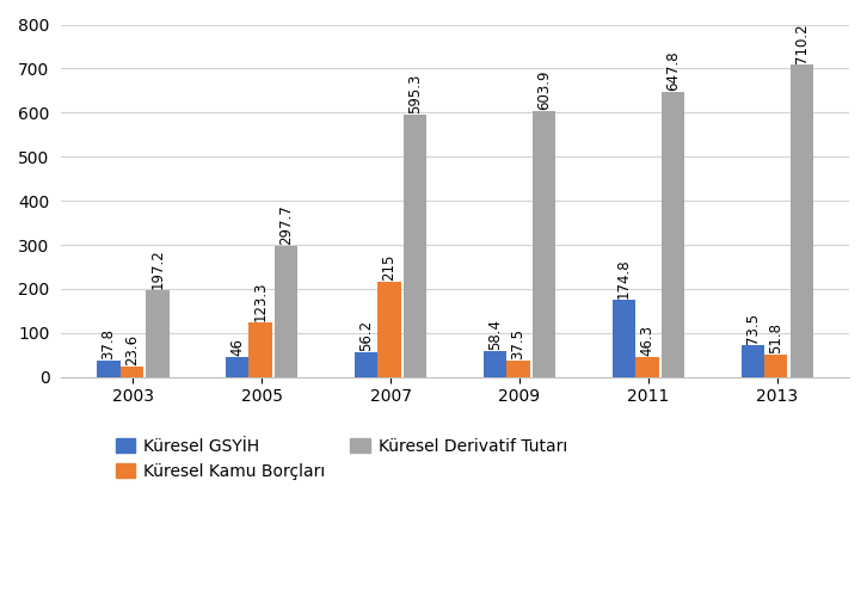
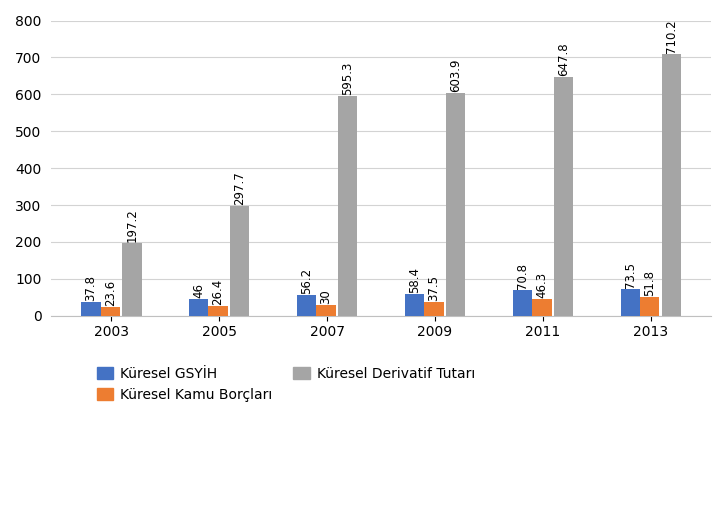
Küresel Kamu Borçları/2005: 123.3 -> 26.4
Küresel Kamu Borçları/2007: 215 -> 30
Küresel GSYİH/2011: 174.8 -> 70.8
